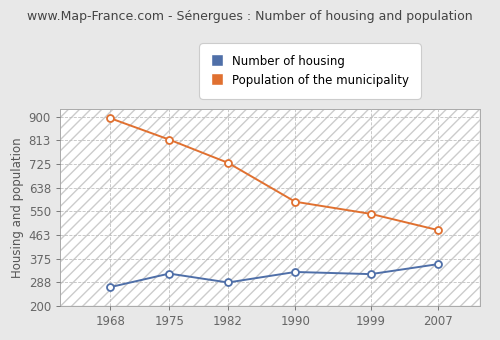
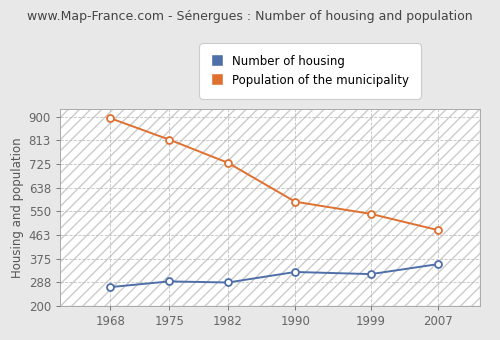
Number of housing/1975: 320 -> 291
